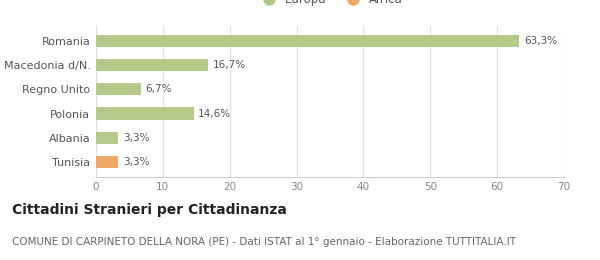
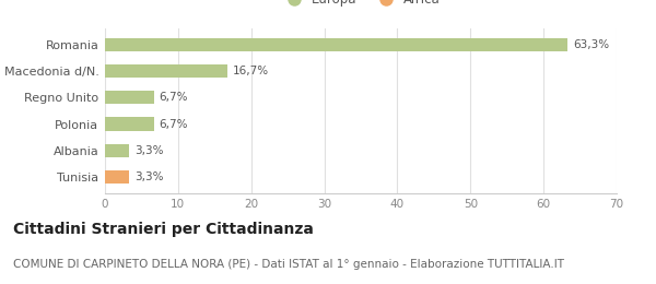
Polonia: 14,6% -> 6,7%
